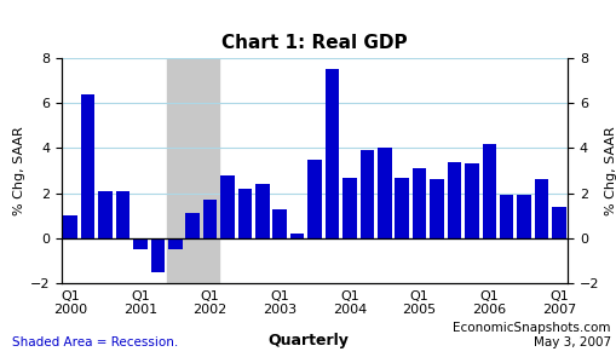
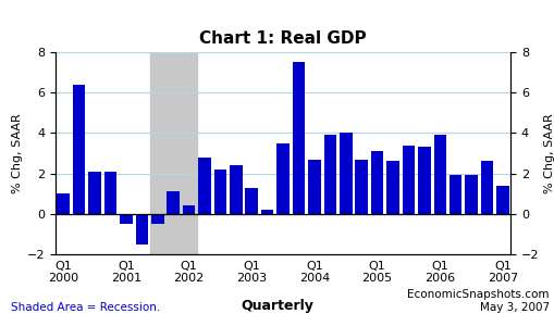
Q1 2002: 1.7 -> 0.4
Q1 2006: 4.2 -> 3.9
